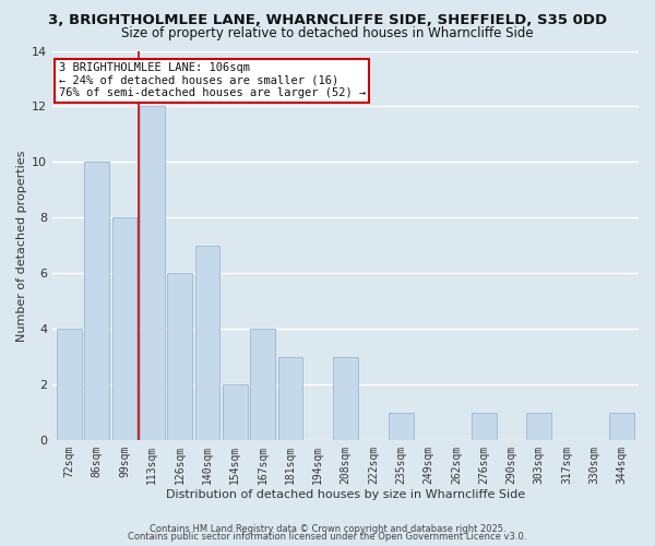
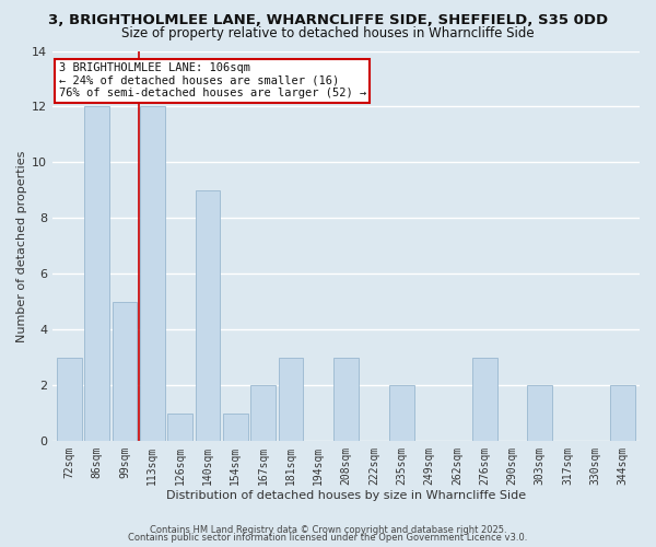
72sqm: 4 -> 3
86sqm: 10 -> 12
99sqm: 8 -> 5
126sqm: 6 -> 1
140sqm: 7 -> 9
154sqm: 2 -> 1
167sqm: 4 -> 2
235sqm: 1 -> 2
276sqm: 1 -> 3
303sqm: 1 -> 2
344sqm: 1 -> 2
